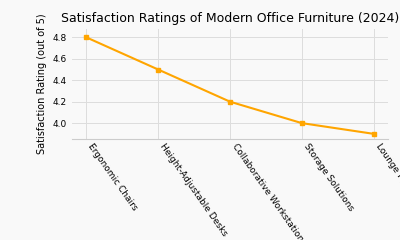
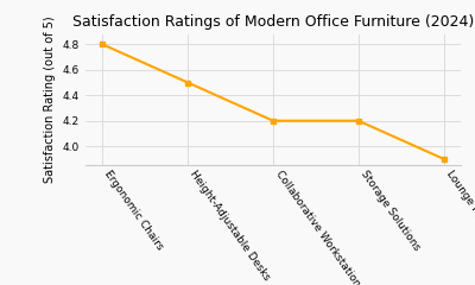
Storage Solutions: 4.0 -> 4.2
